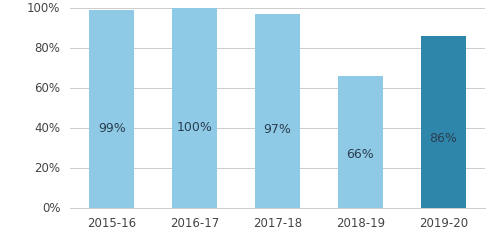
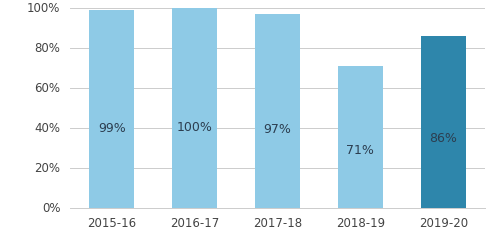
2018-19: 66% -> 71%
